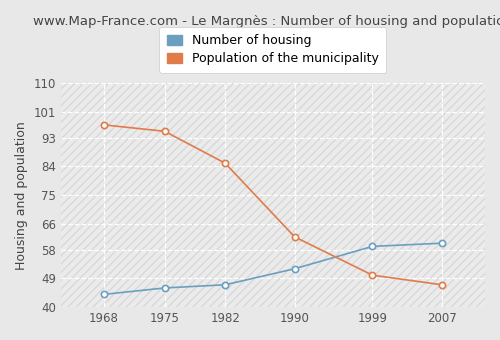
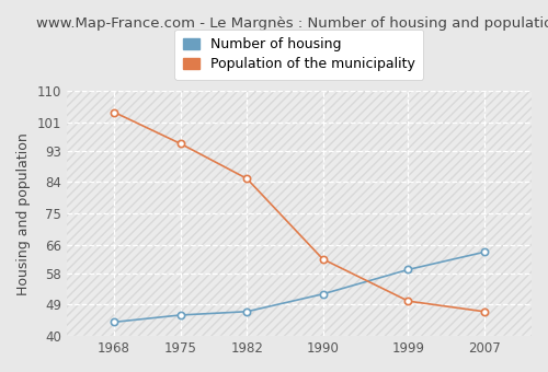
Population of the municipality/1968: 97 -> 104
Number of housing/2007: 60 -> 64
